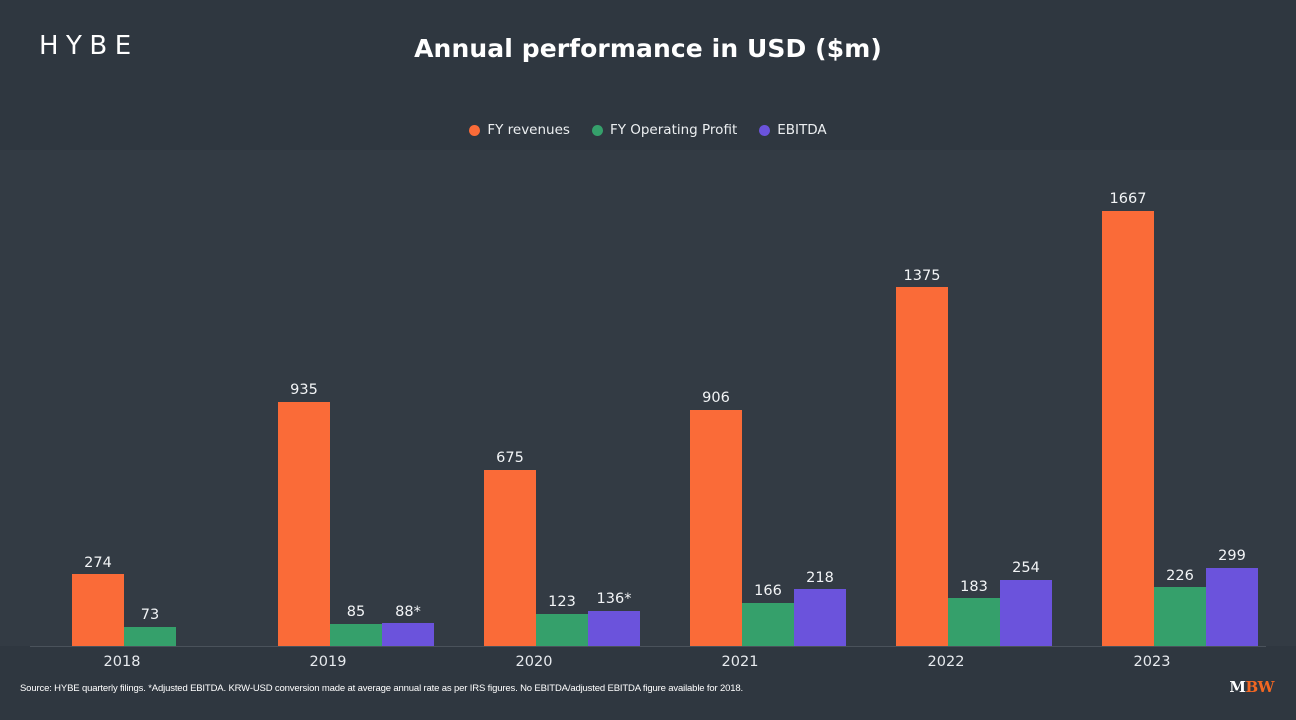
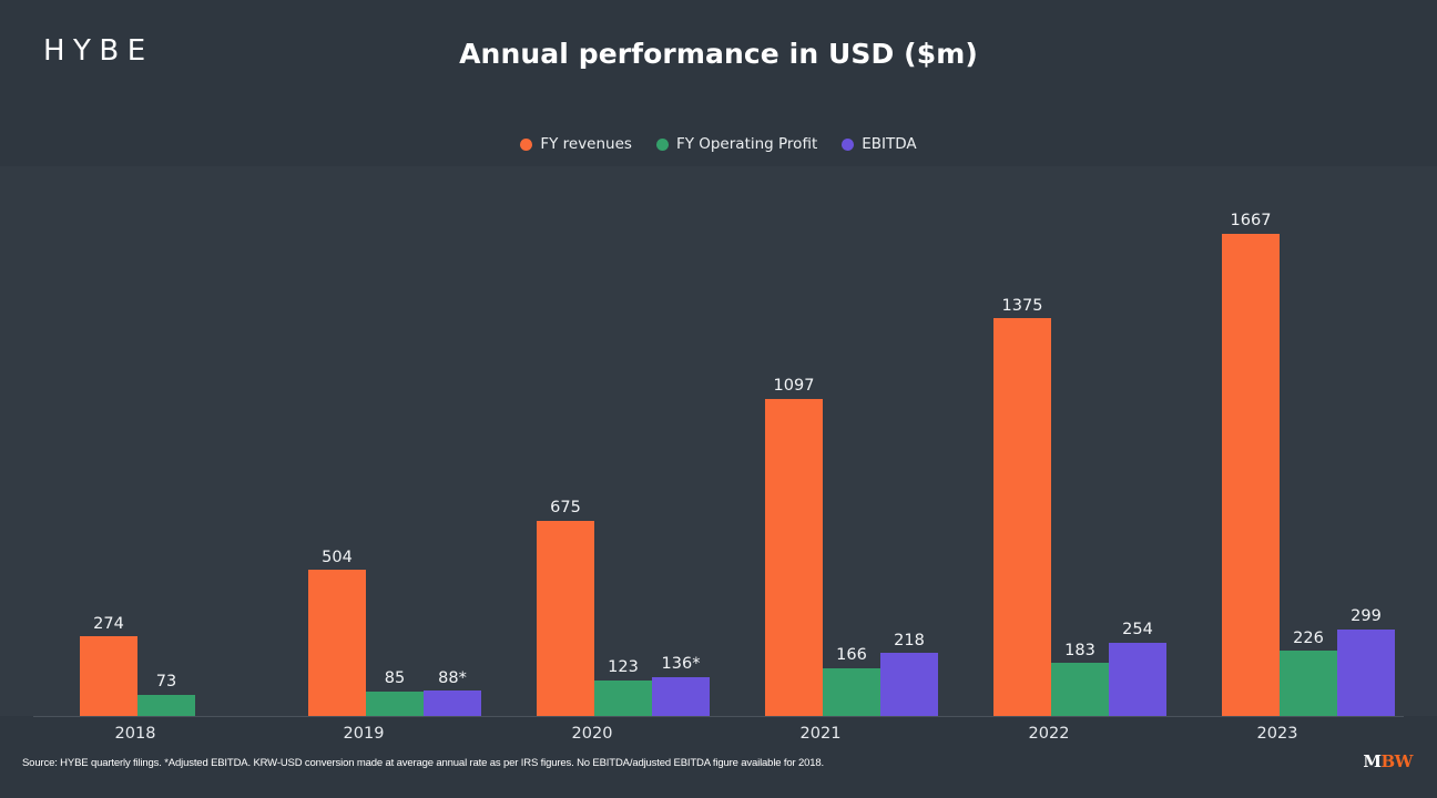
FY revenues/2019: 935 -> 504
FY revenues/2021: 906 -> 1097
